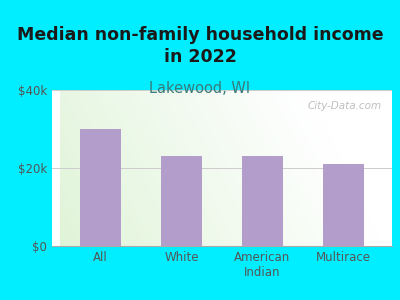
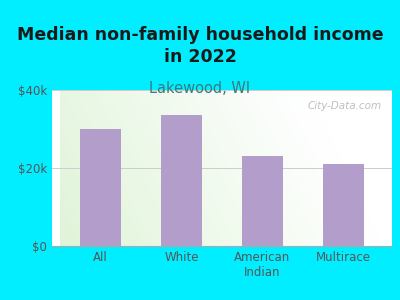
White: $23.0k -> $33.5k
